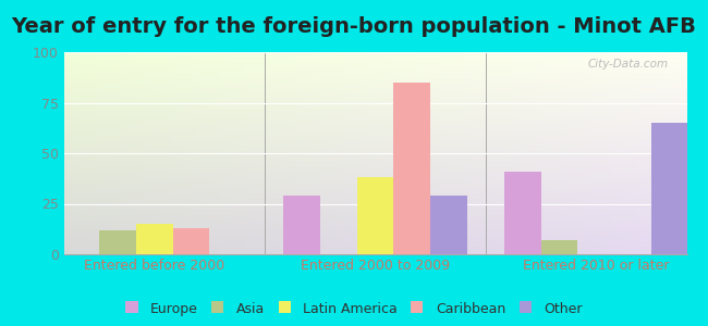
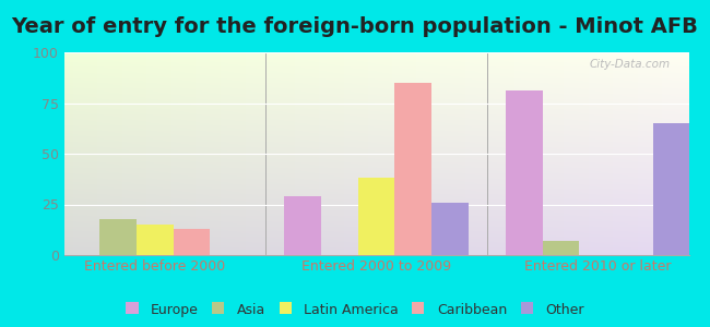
Asia/Entered before 2000: 12 -> 18
Other/Entered 2000 to 2009: 29 -> 26
Europe/Entered 2010 or later: 41 -> 81
